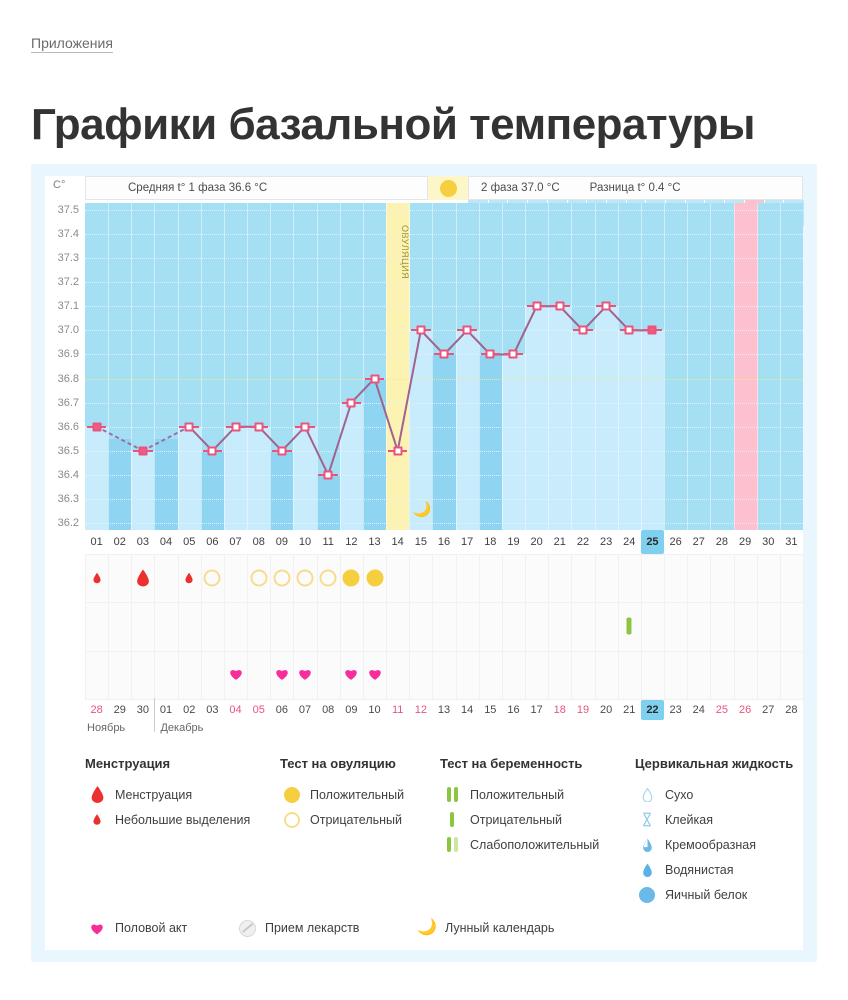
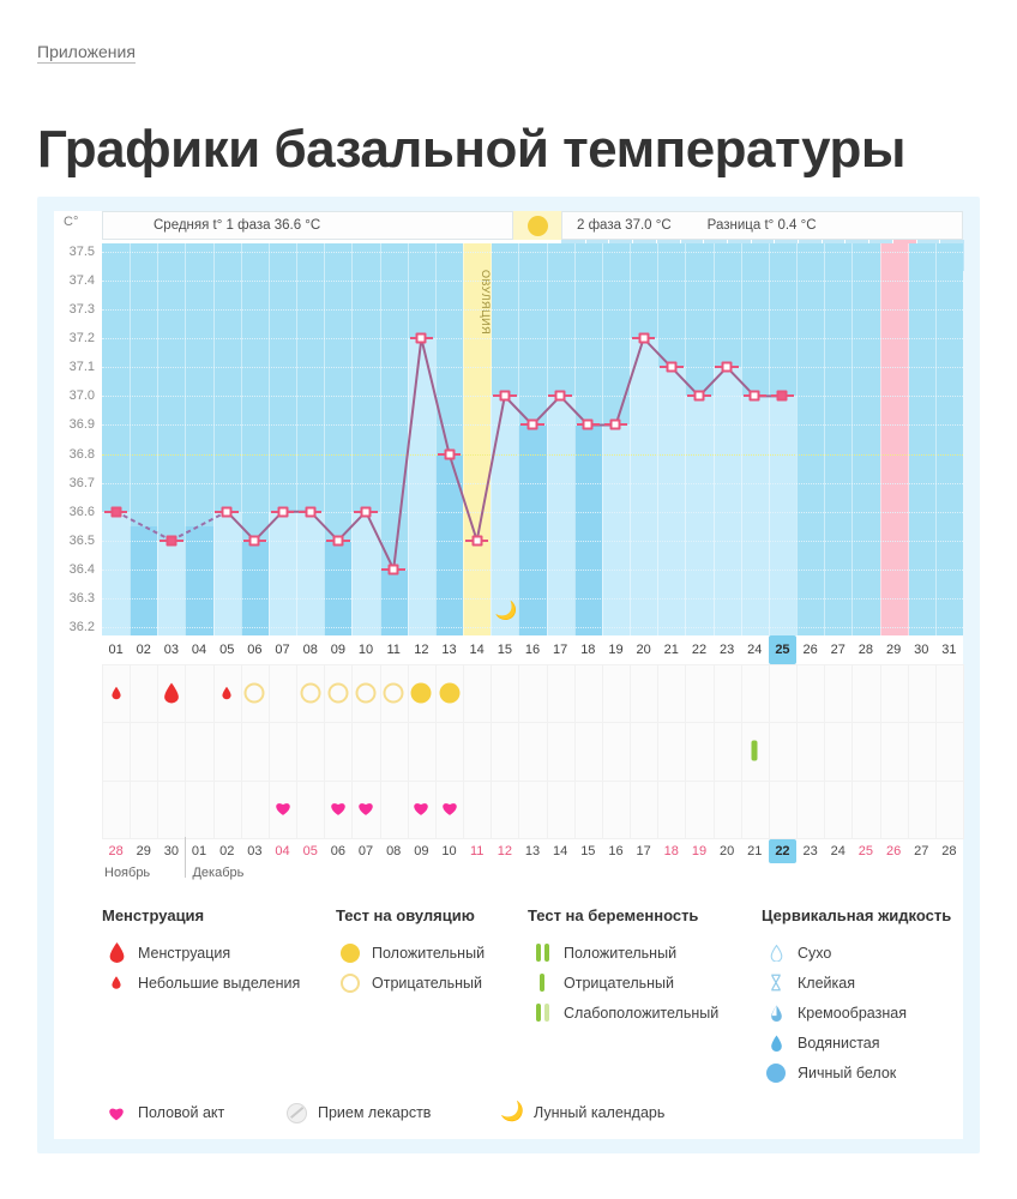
12: 36.7 -> 37.2
20: 37.1 -> 37.2
